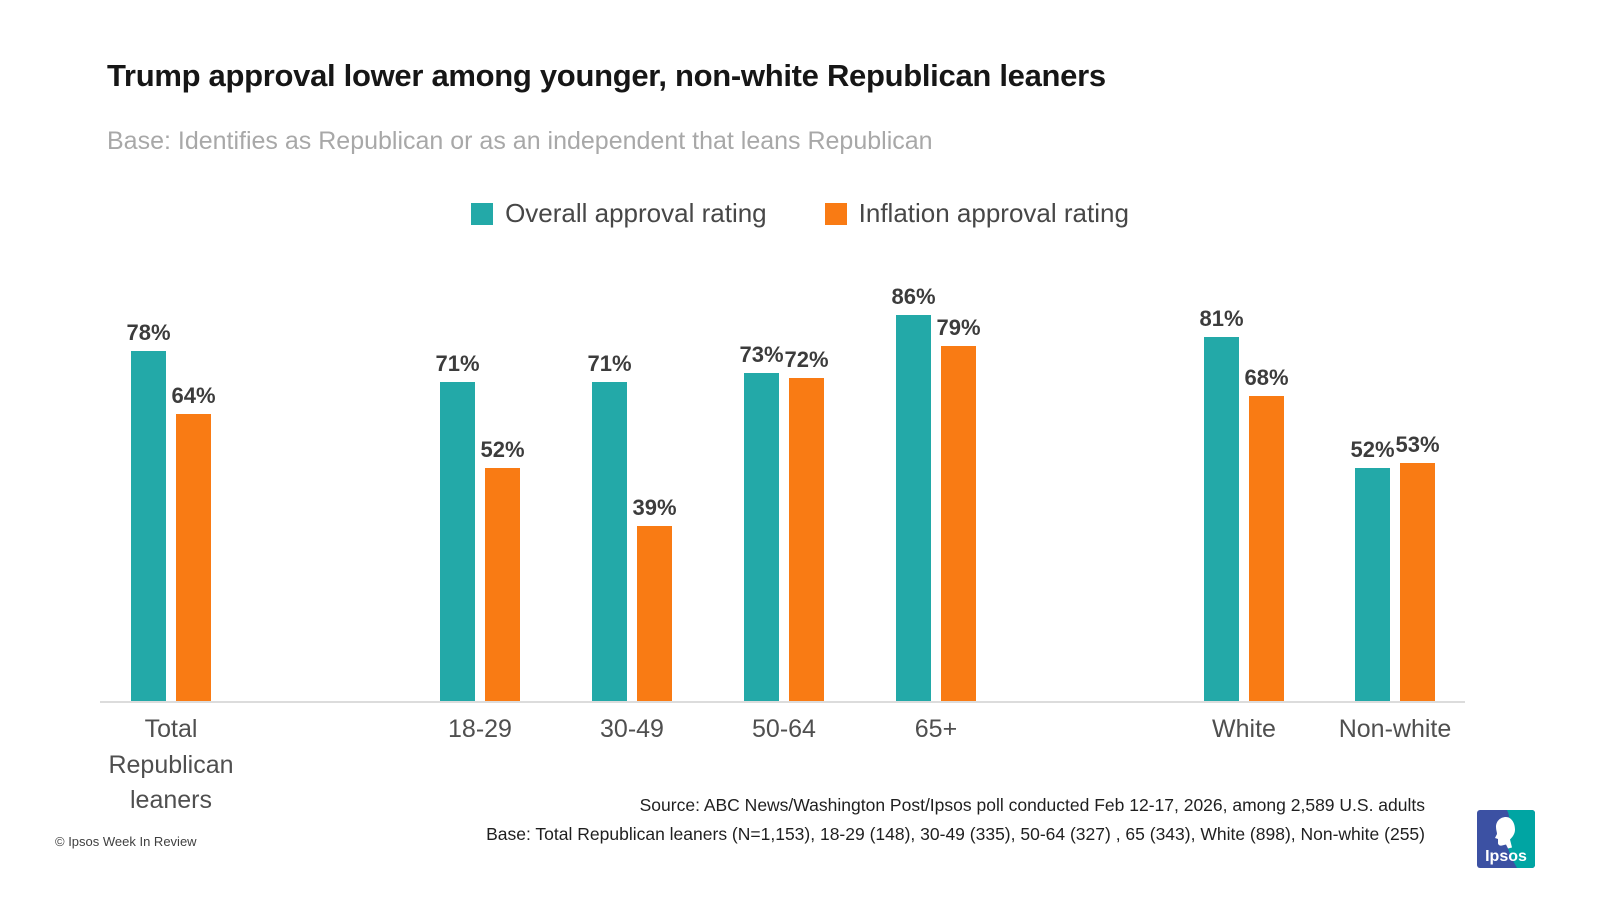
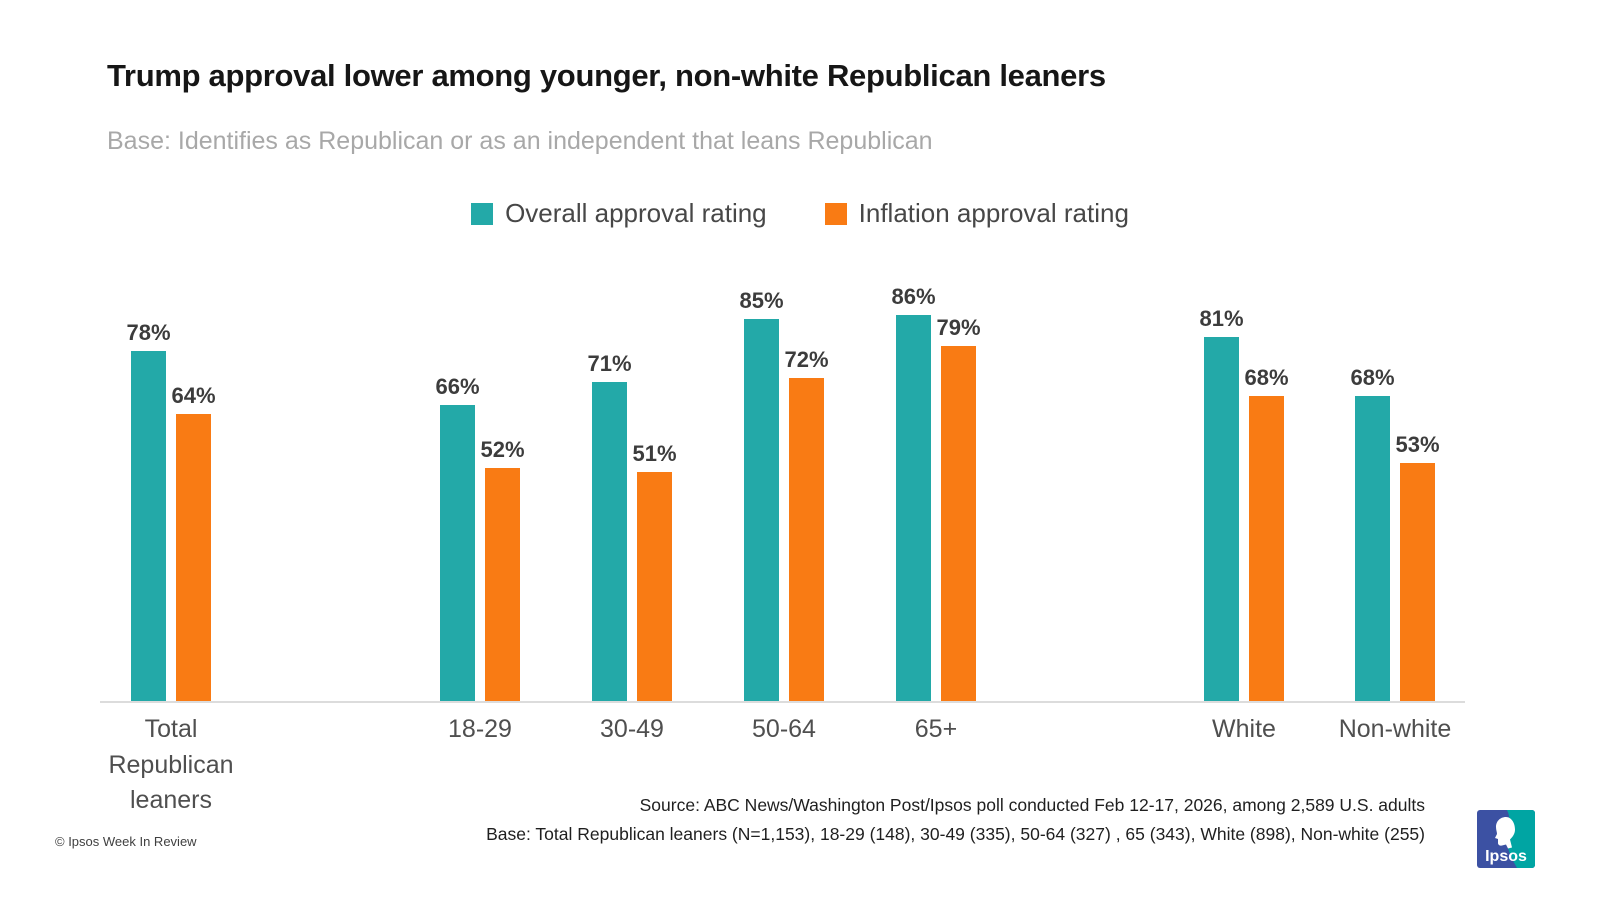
Overall approval rating/18-29: 71% -> 66%
Inflation approval rating/30-49: 39% -> 51%
Overall approval rating/50-64: 73% -> 85%
Overall approval rating/Non-white: 52% -> 68%
